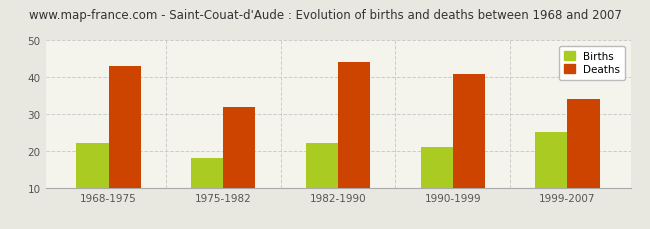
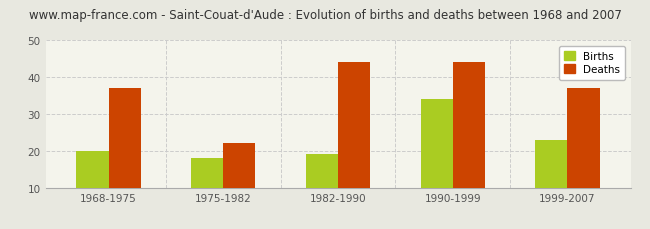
Births/1968-1975: 22 -> 20
Deaths/1968-1975: 43 -> 37
Deaths/1975-1982: 32 -> 22
Births/1982-1990: 22 -> 19
Births/1990-1999: 21 -> 34
Deaths/1990-1999: 41 -> 44
Births/1999-2007: 25 -> 23
Deaths/1999-2007: 34 -> 37
